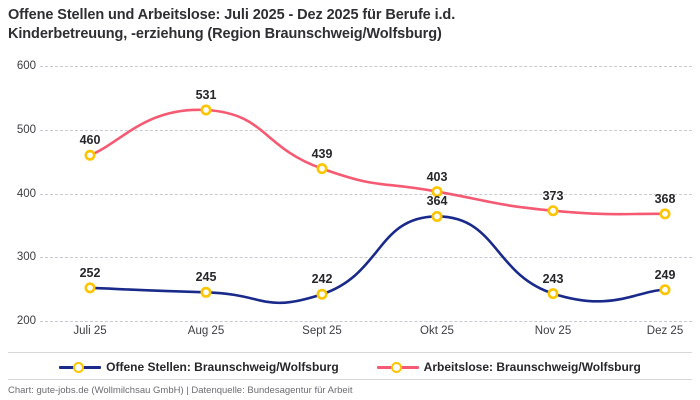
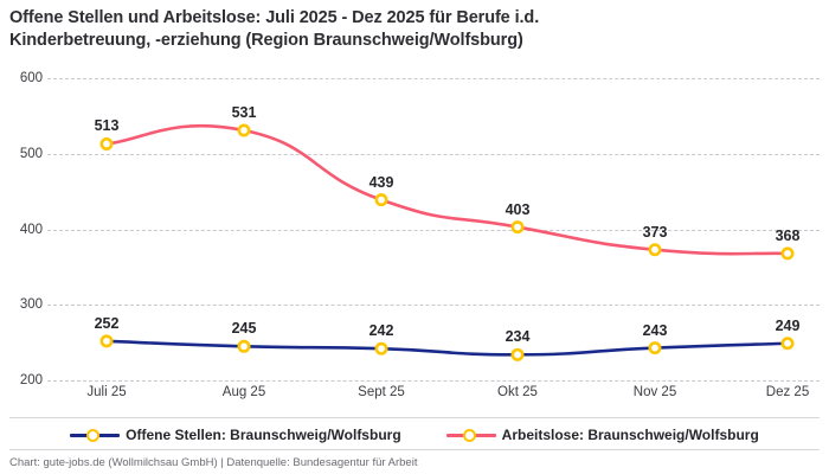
Arbeitslose: Braunschweig/Wolfsburg/Juli 25: 460 -> 513
Offene Stellen: Braunschweig/Wolfsburg/Okt 25: 364 -> 234
